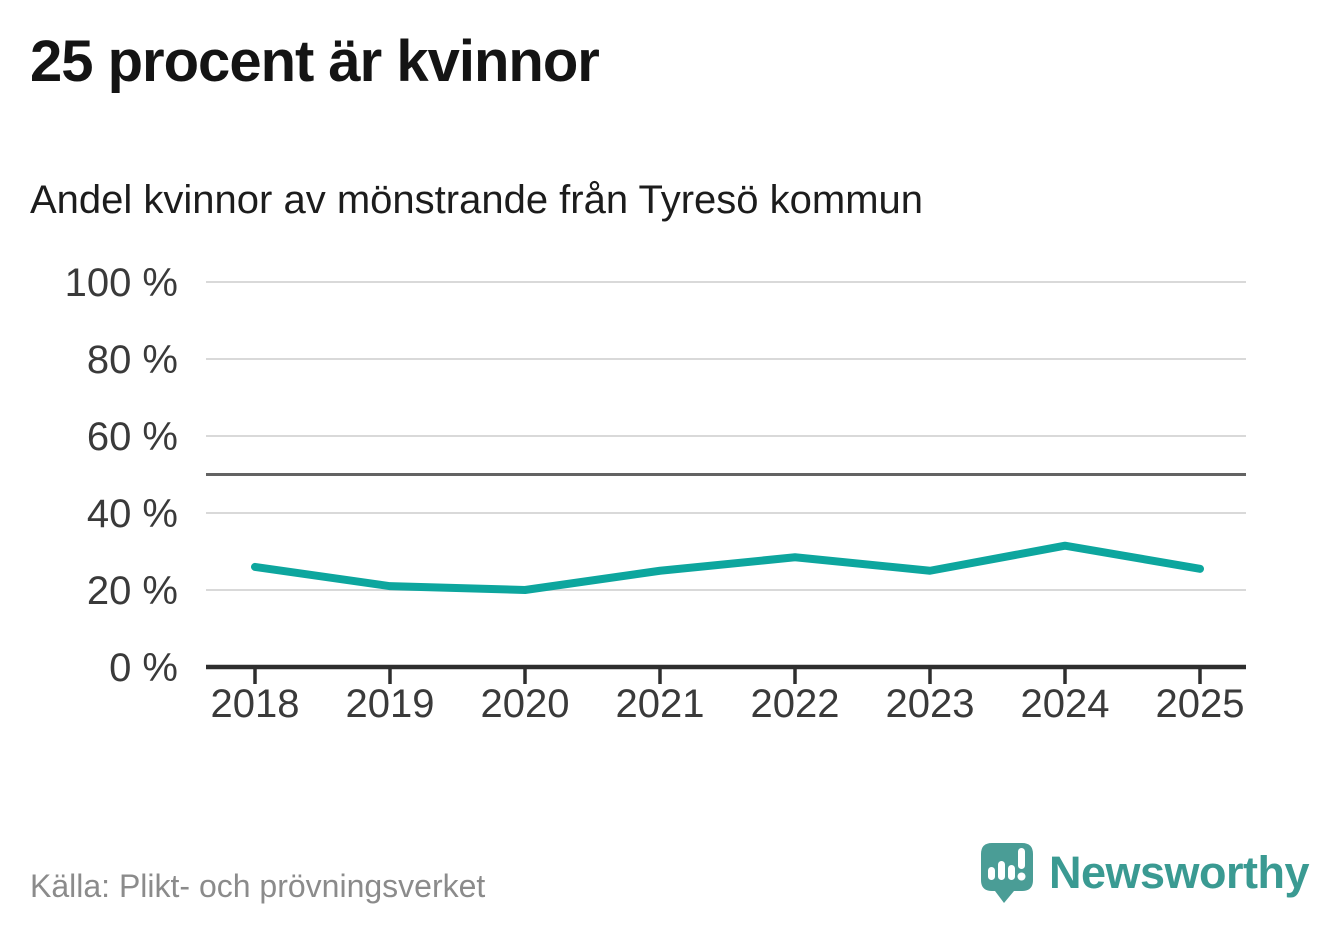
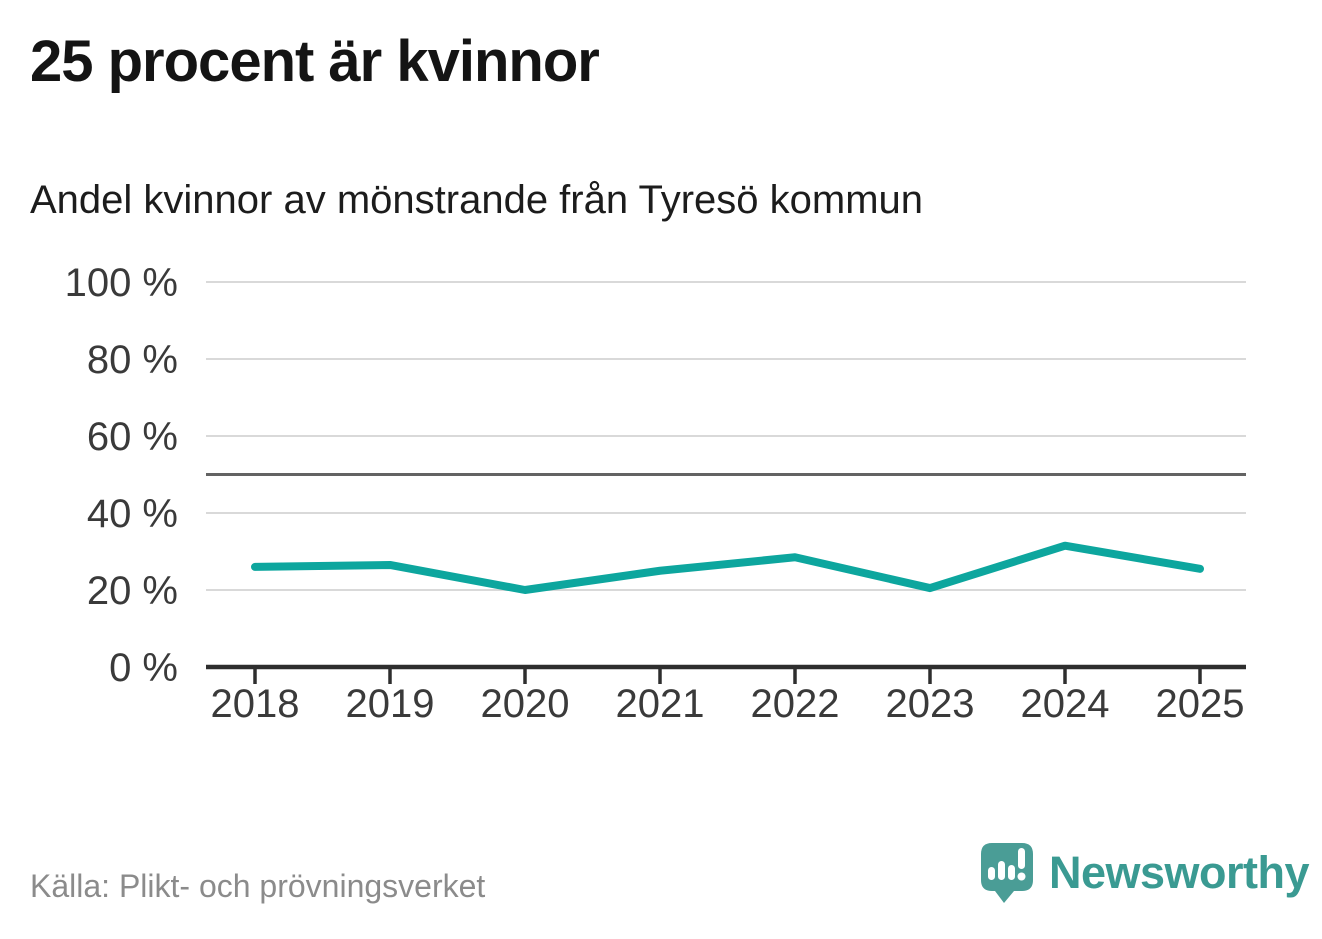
2019: 21% -> 26%
2023: 25% -> 20%
